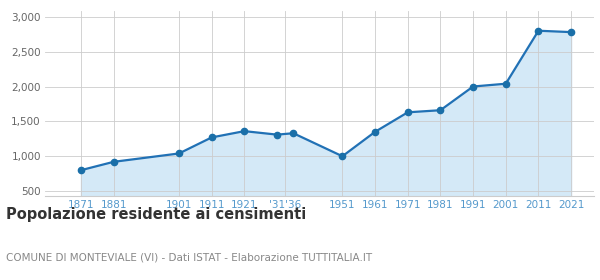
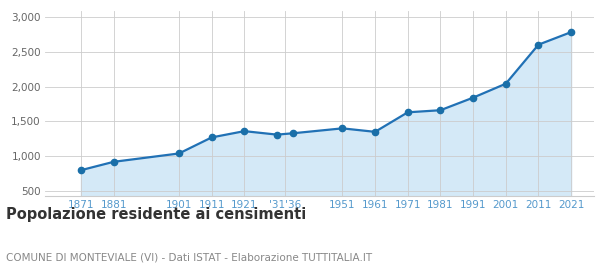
1951: 1,000 -> 1,400
1991: 2,000 -> 1,840
2011: 2,800 -> 2,600
